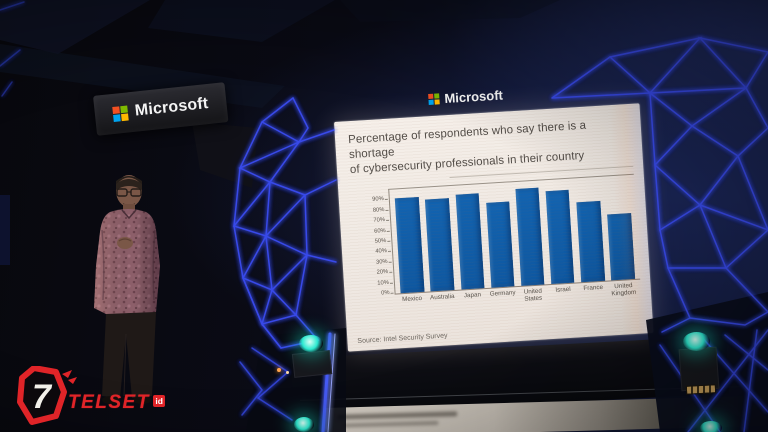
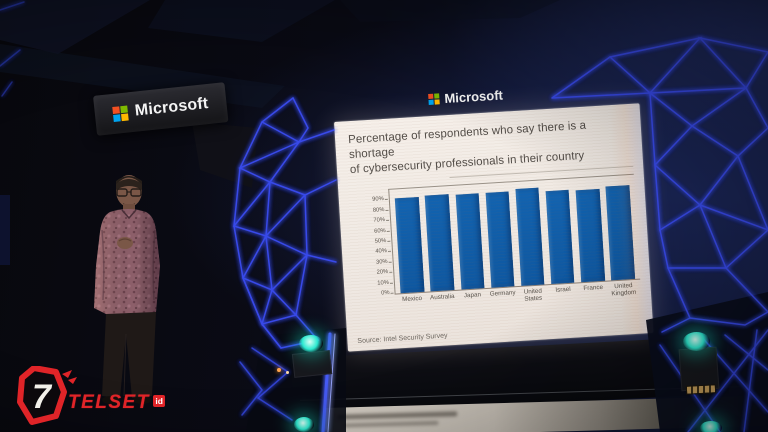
Australia: 88% -> 92%
Germany: 82% -> 91%
France: 77% -> 88%
United Kingdom: 63% -> 90%
